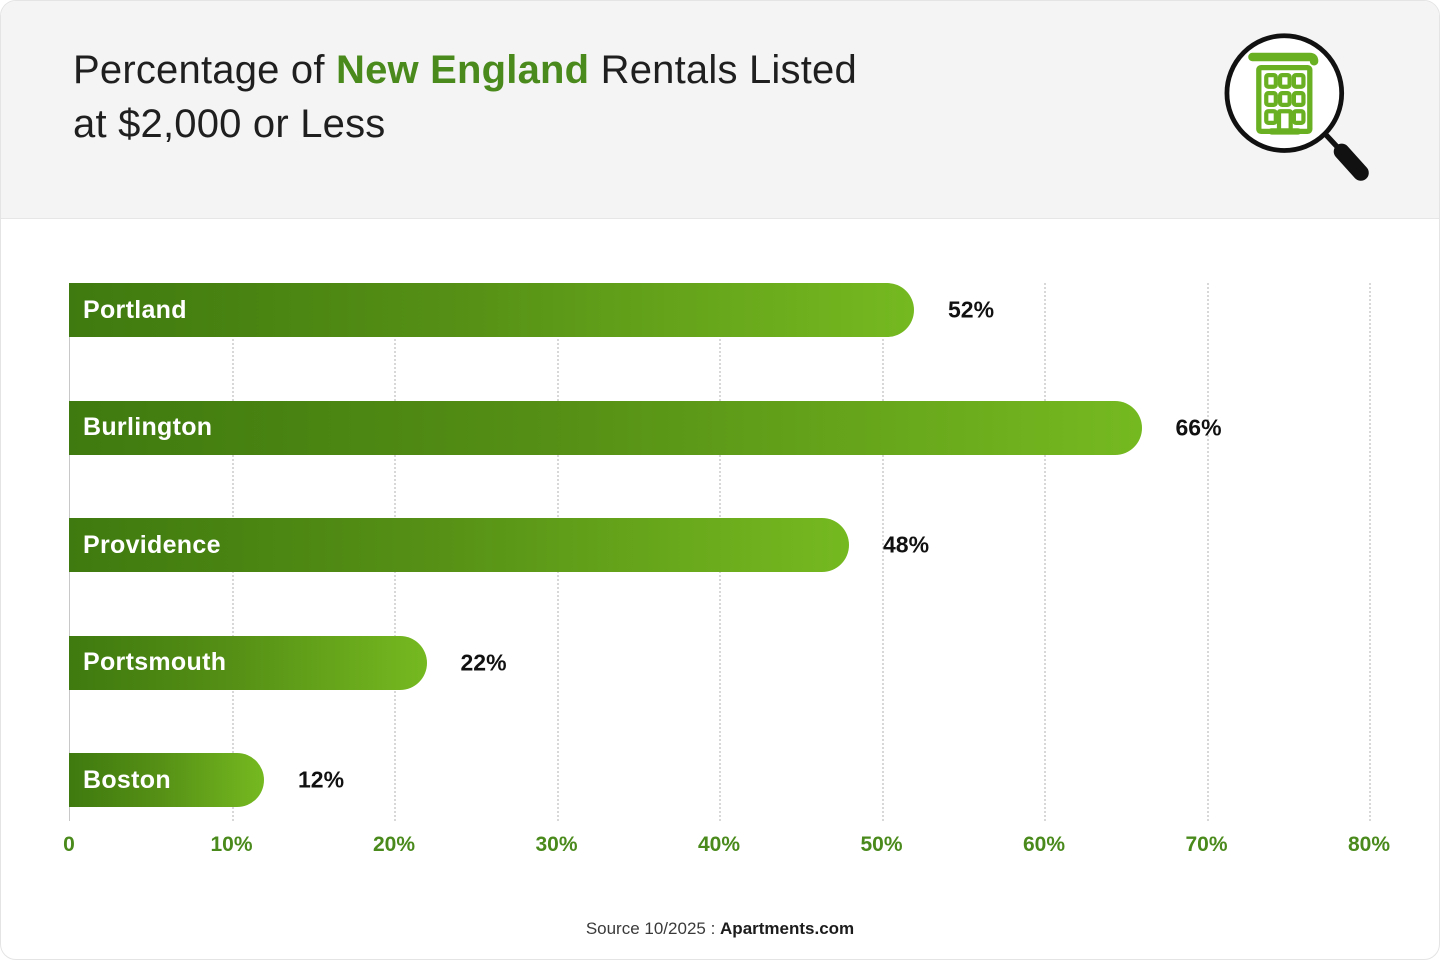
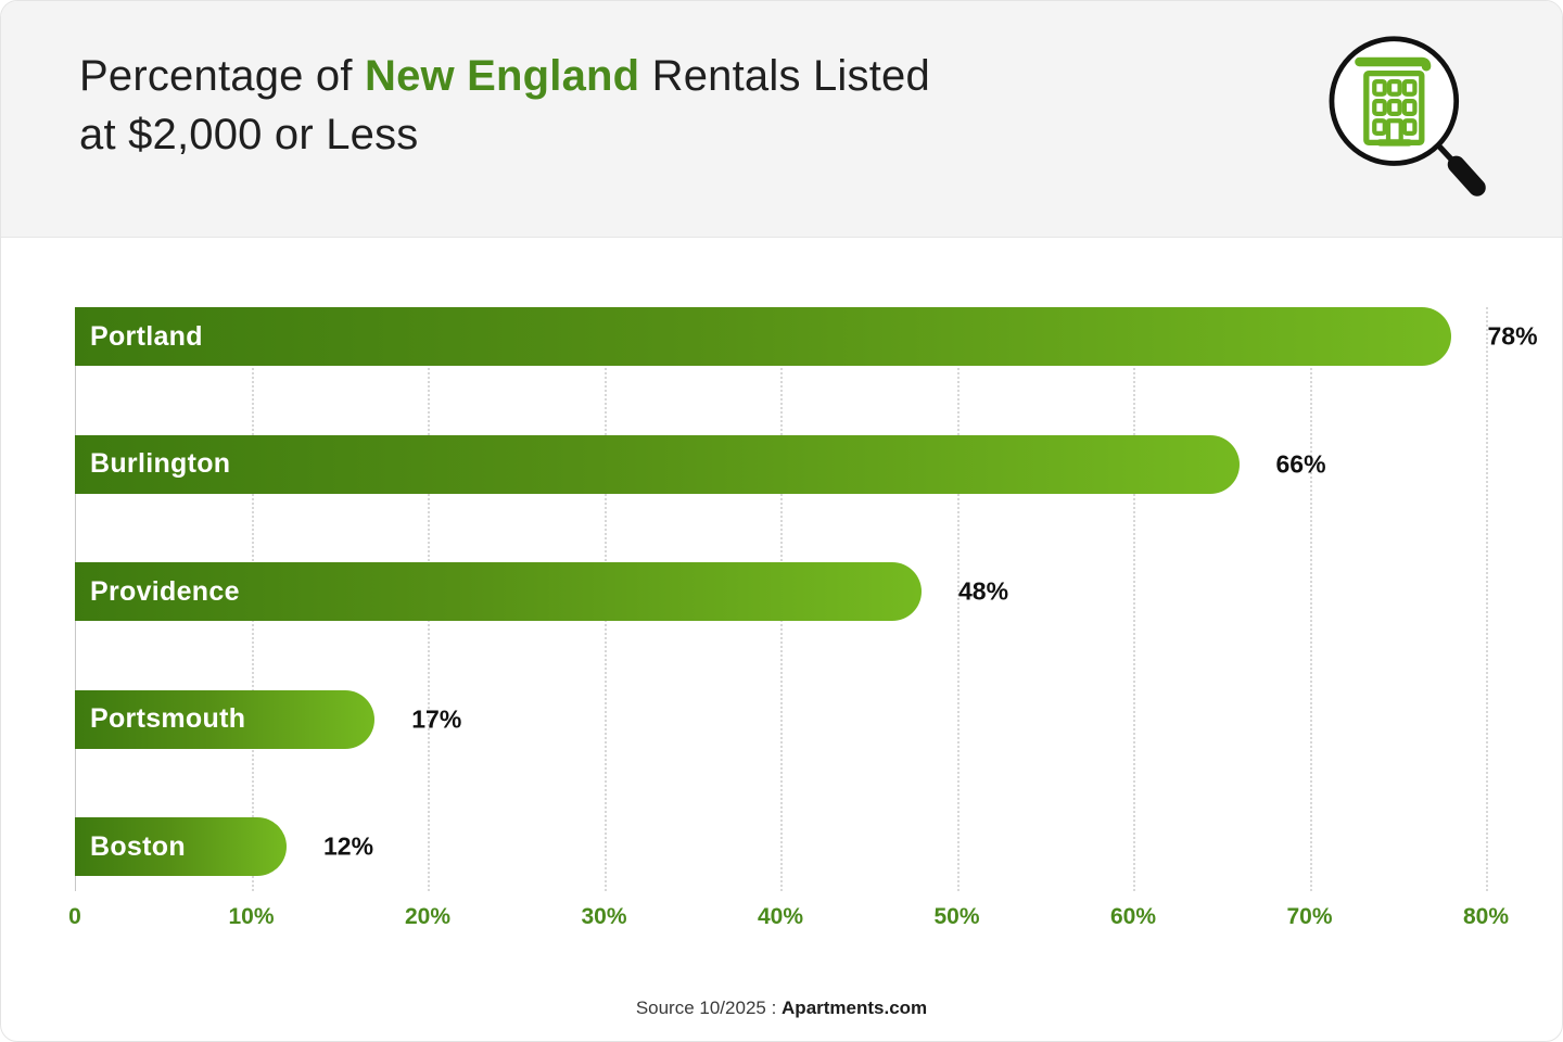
Portland: 52% -> 78%
Portsmouth: 22% -> 17%
